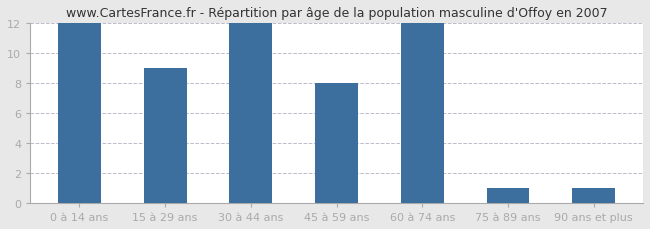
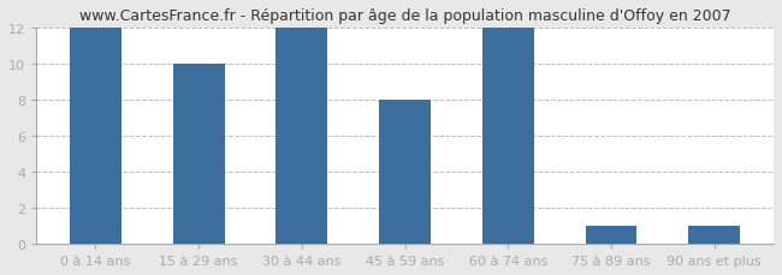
15 à 29 ans: 9 -> 10
